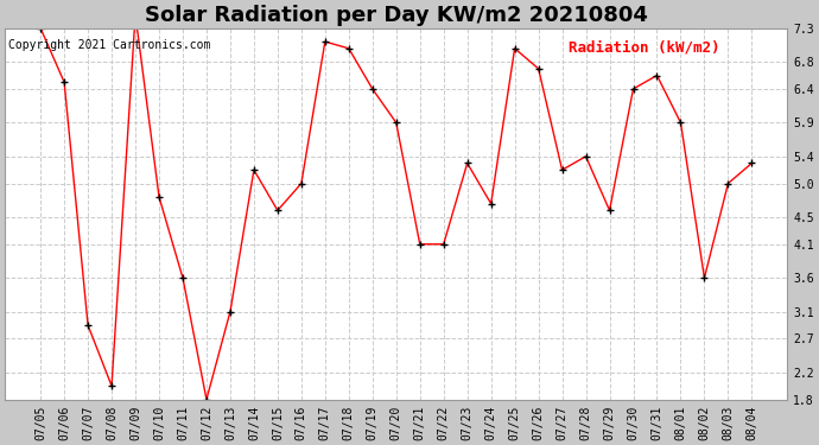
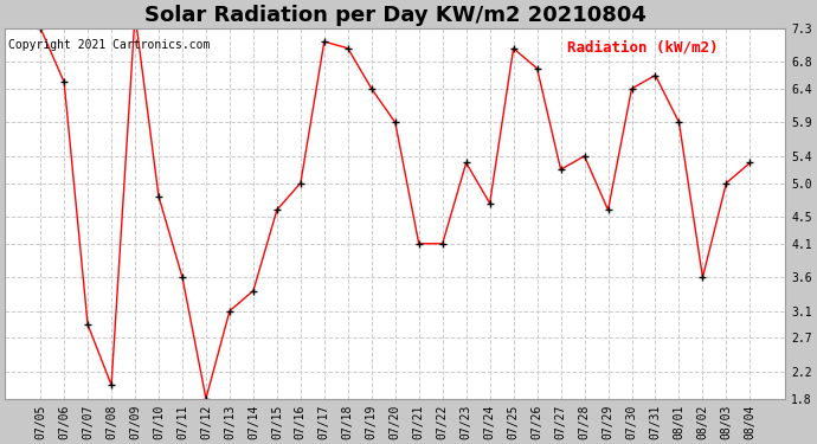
07/14: 5.2 -> 3.4
